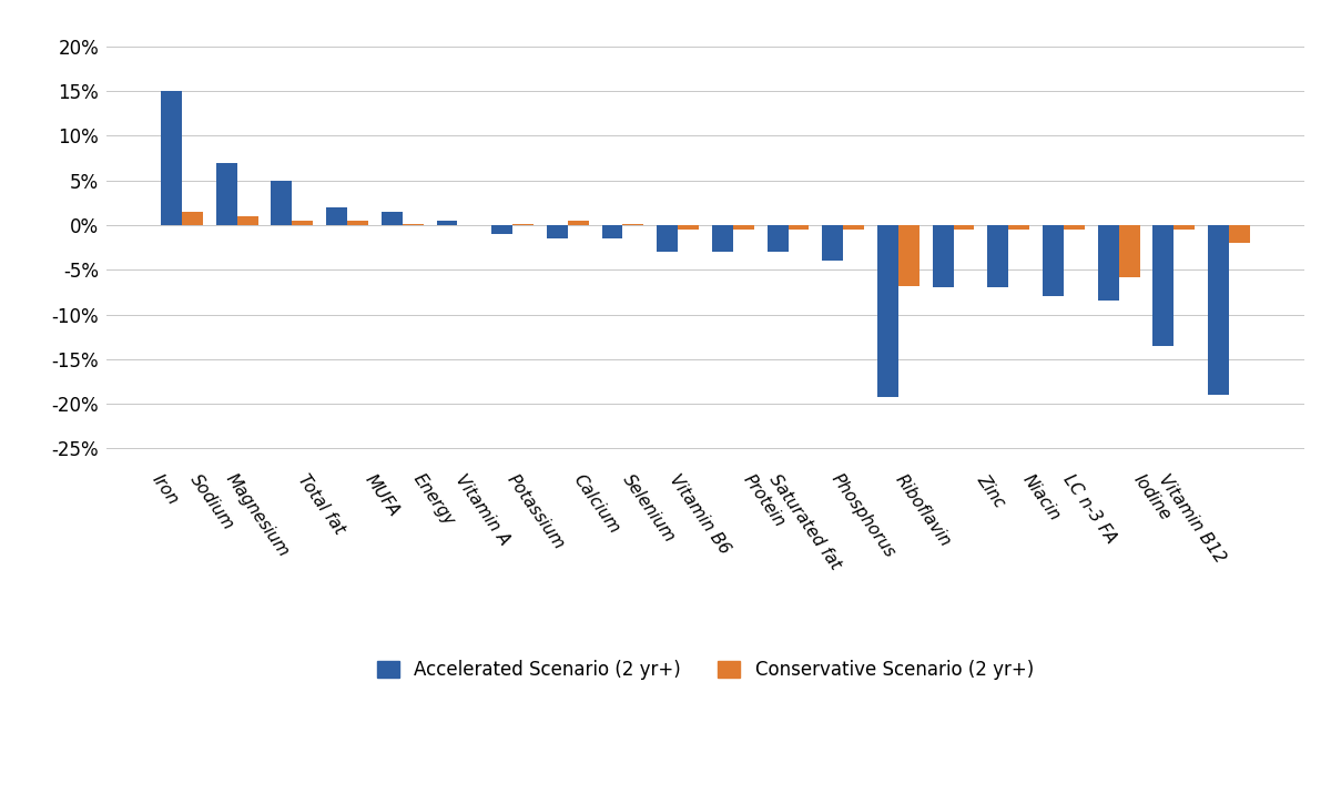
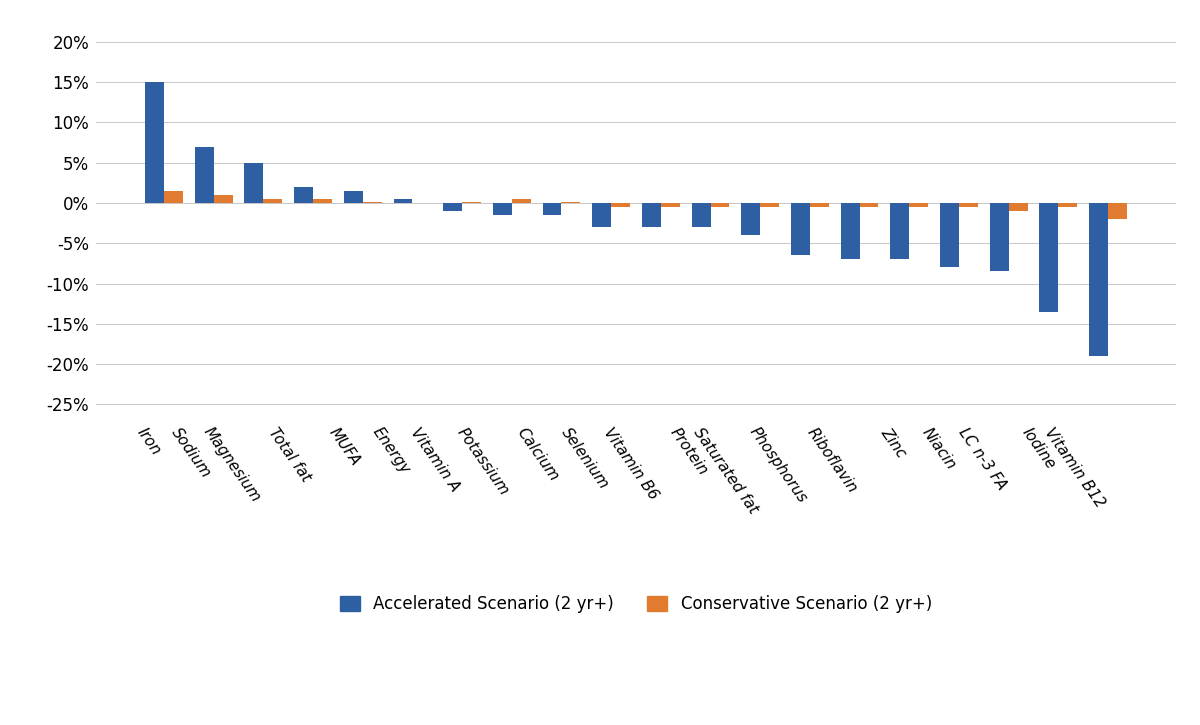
Accelerated Scenario (2 yr+)/Phosphorus: -19.2% -> -6.5%
Conservative Scenario (2 yr+)/Phosphorus: -6.8% -> -0.5%
Conservative Scenario (2 yr+)/LC n-3 FA: -5.8% -> -1.0%
